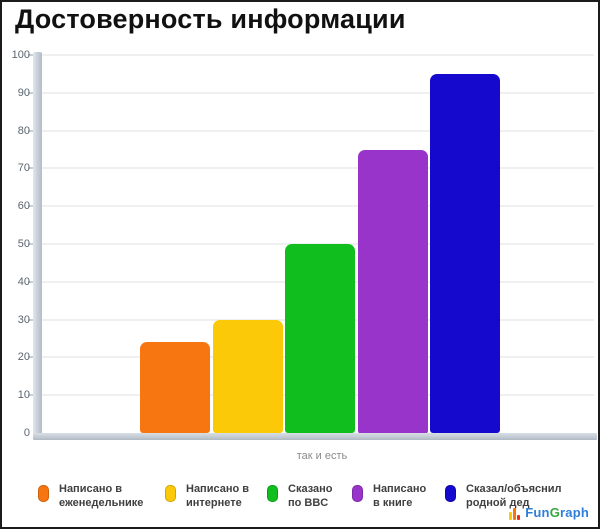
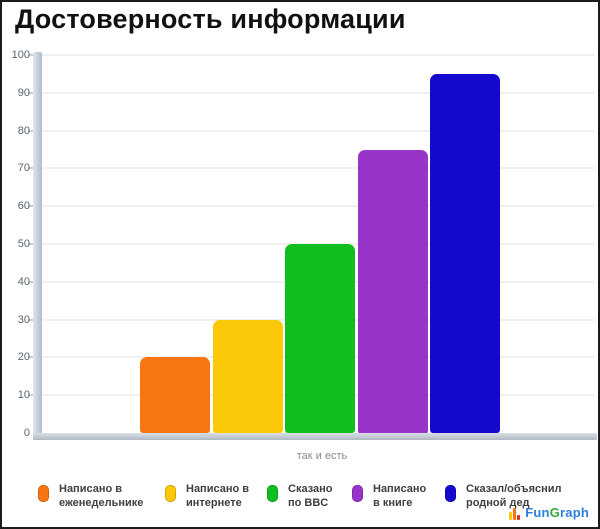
Написано в еженедельнике: 24 -> 20
